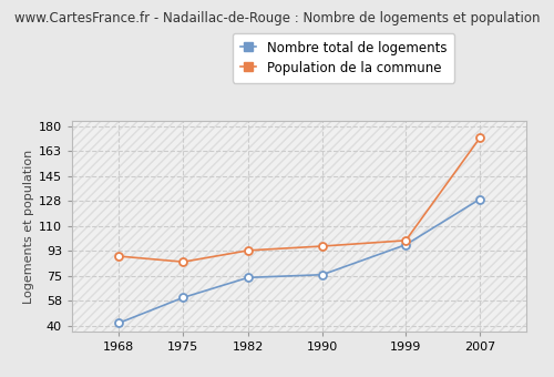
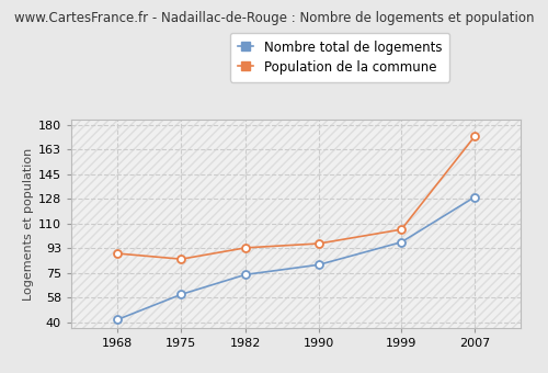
Nombre total de logements/1990: 76 -> 81
Population de la commune/1999: 100 -> 106
